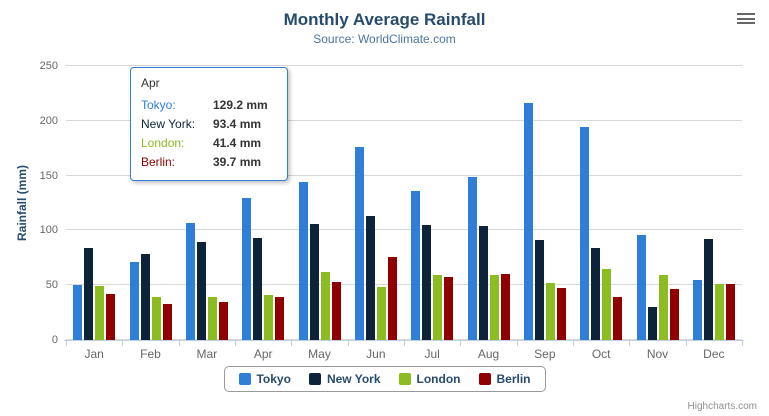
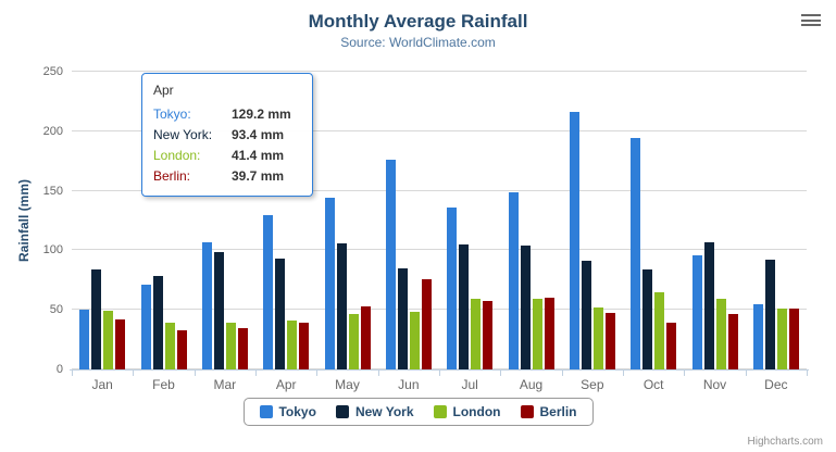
New York/Mar: 89 -> 98
London/May: 62 -> 47
New York/Jun: 113 -> 84
New York/Nov: 30 -> 107
